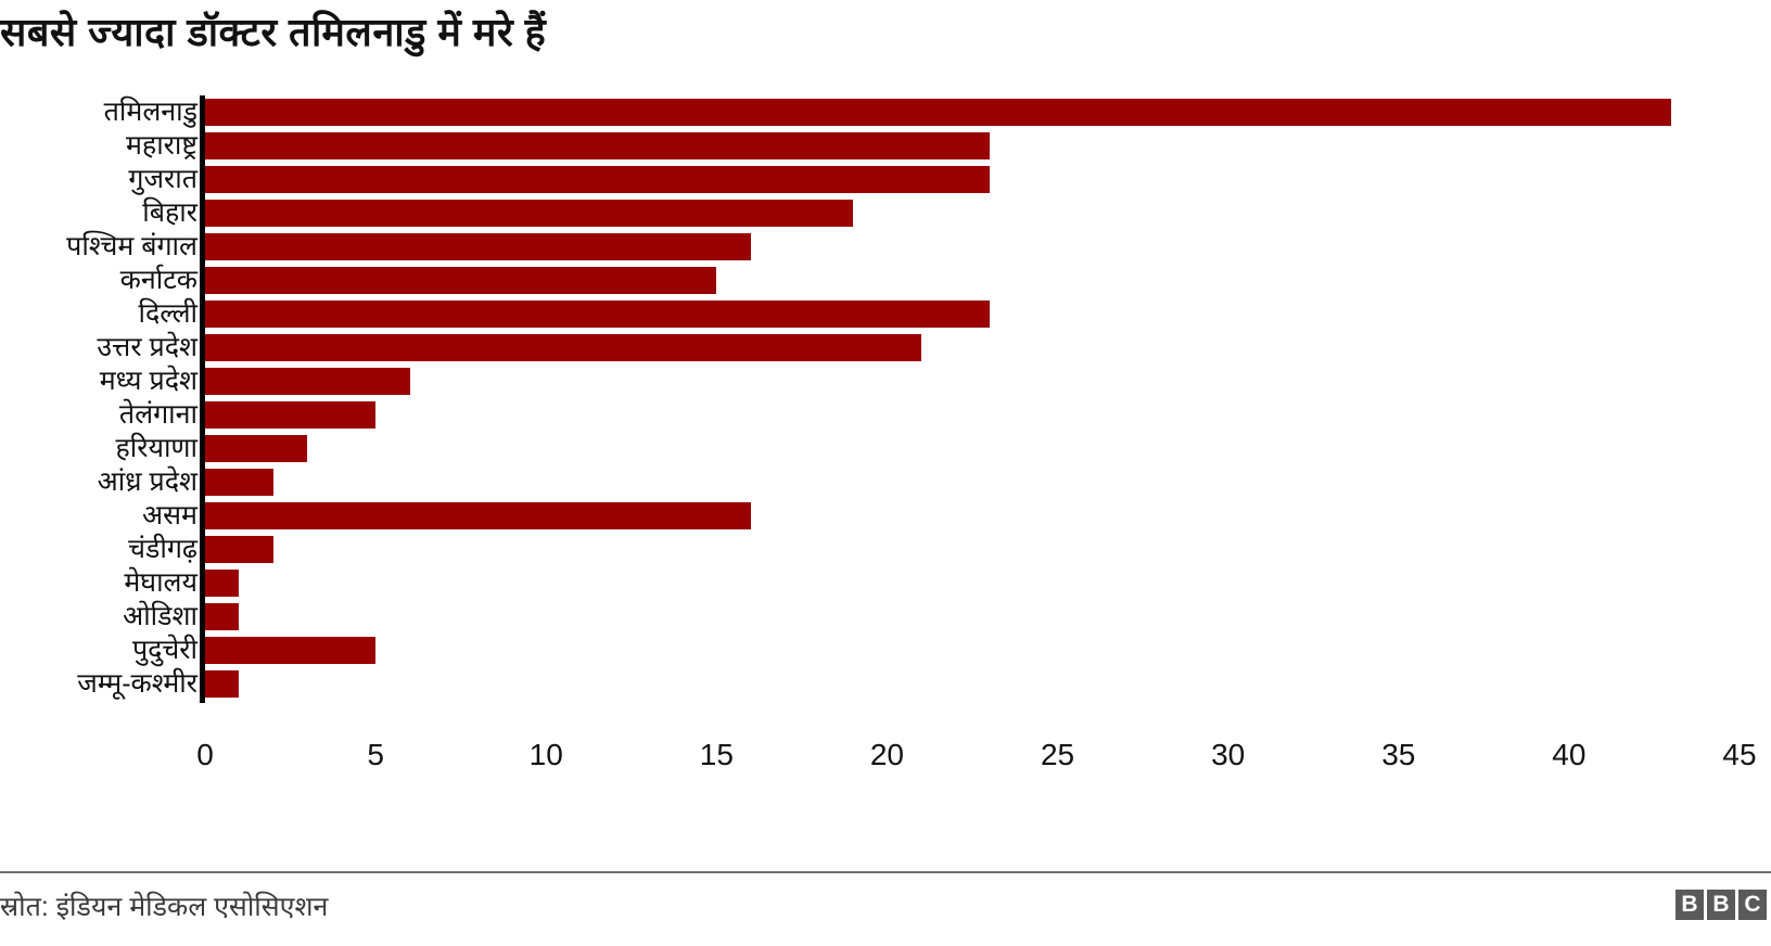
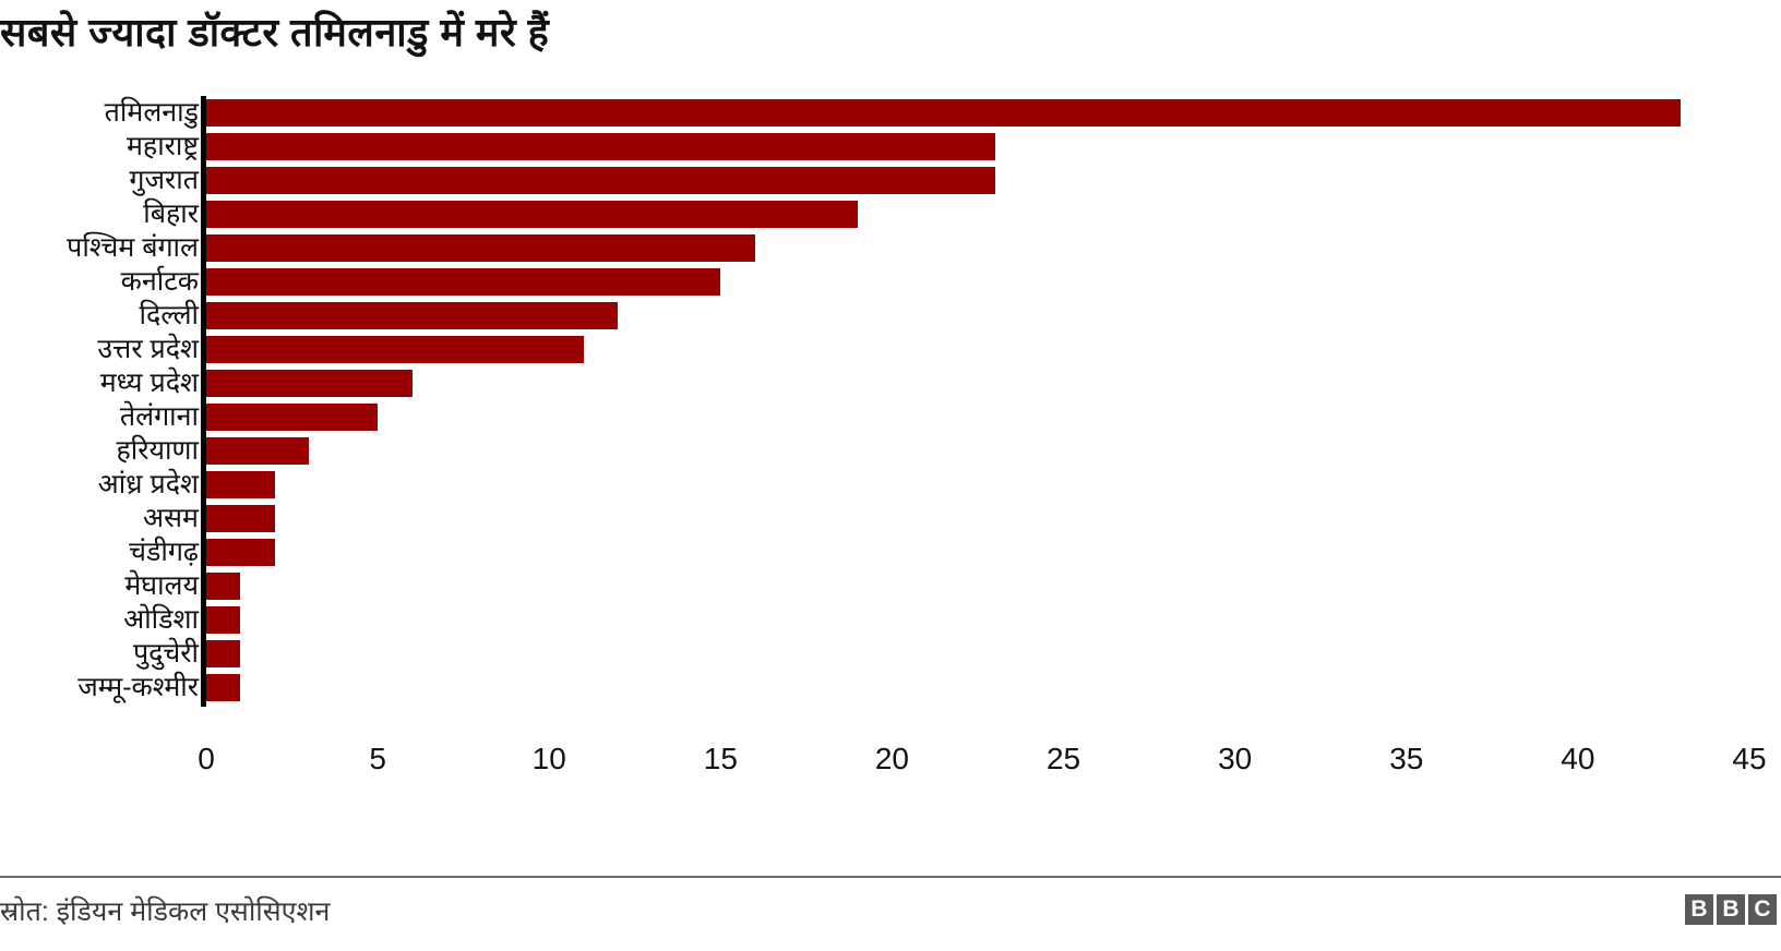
दिल्ली: 23 -> 12
उत्तर प्रदेश: 21 -> 11
असम: 16 -> 2
पुदुचेरी: 5 -> 1
